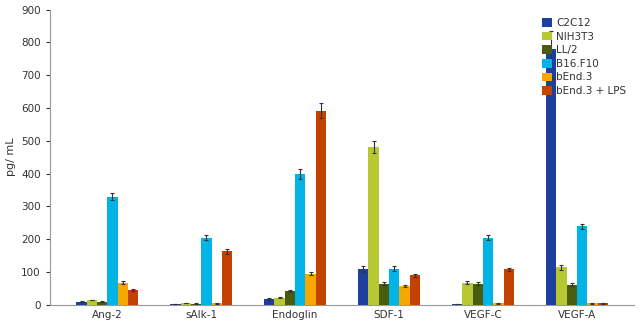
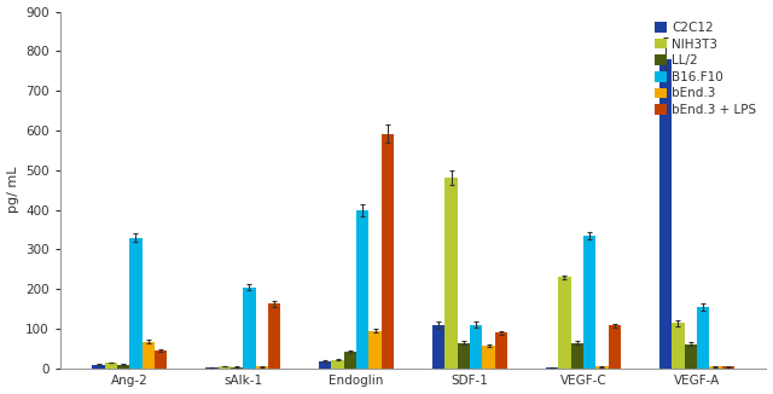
NIH3T3/VEGF-C: 68 -> 230
B16.F10/VEGF-C: 205 -> 335
B16.F10/VEGF-A: 240 -> 155
